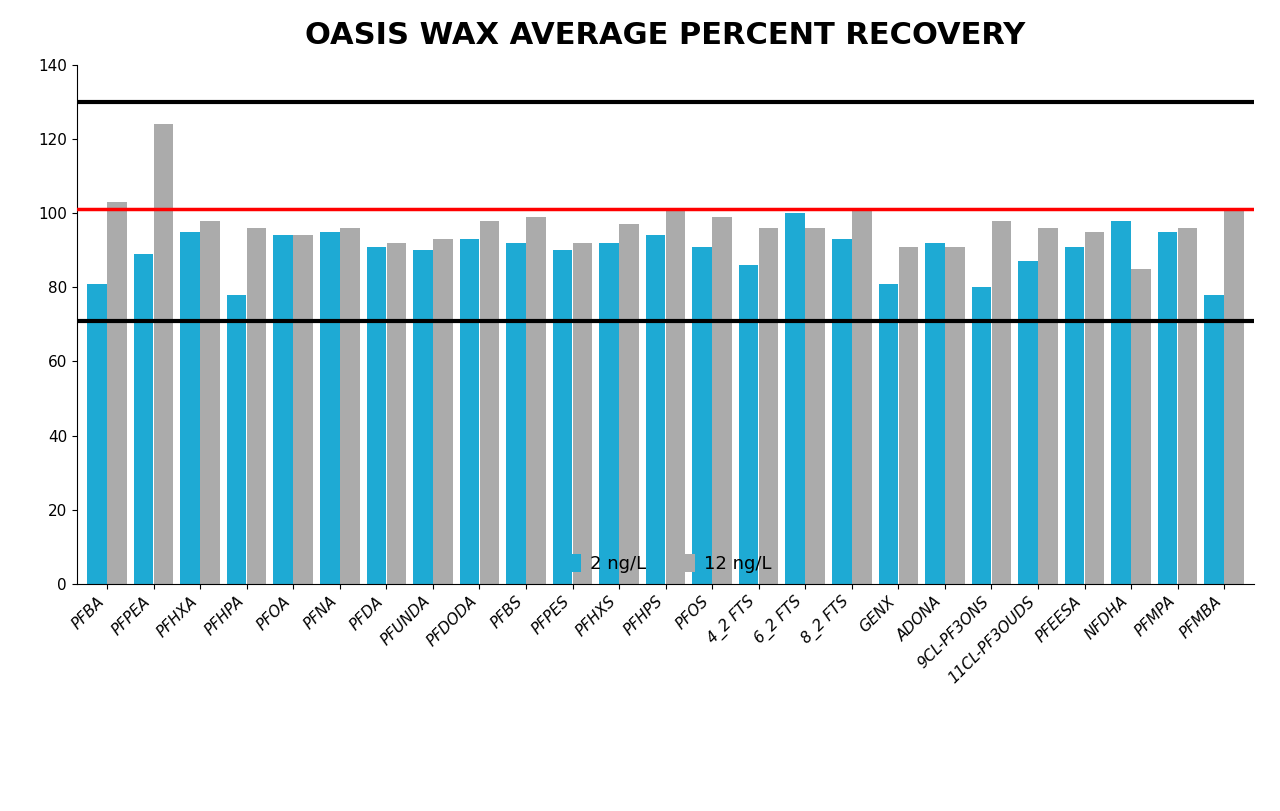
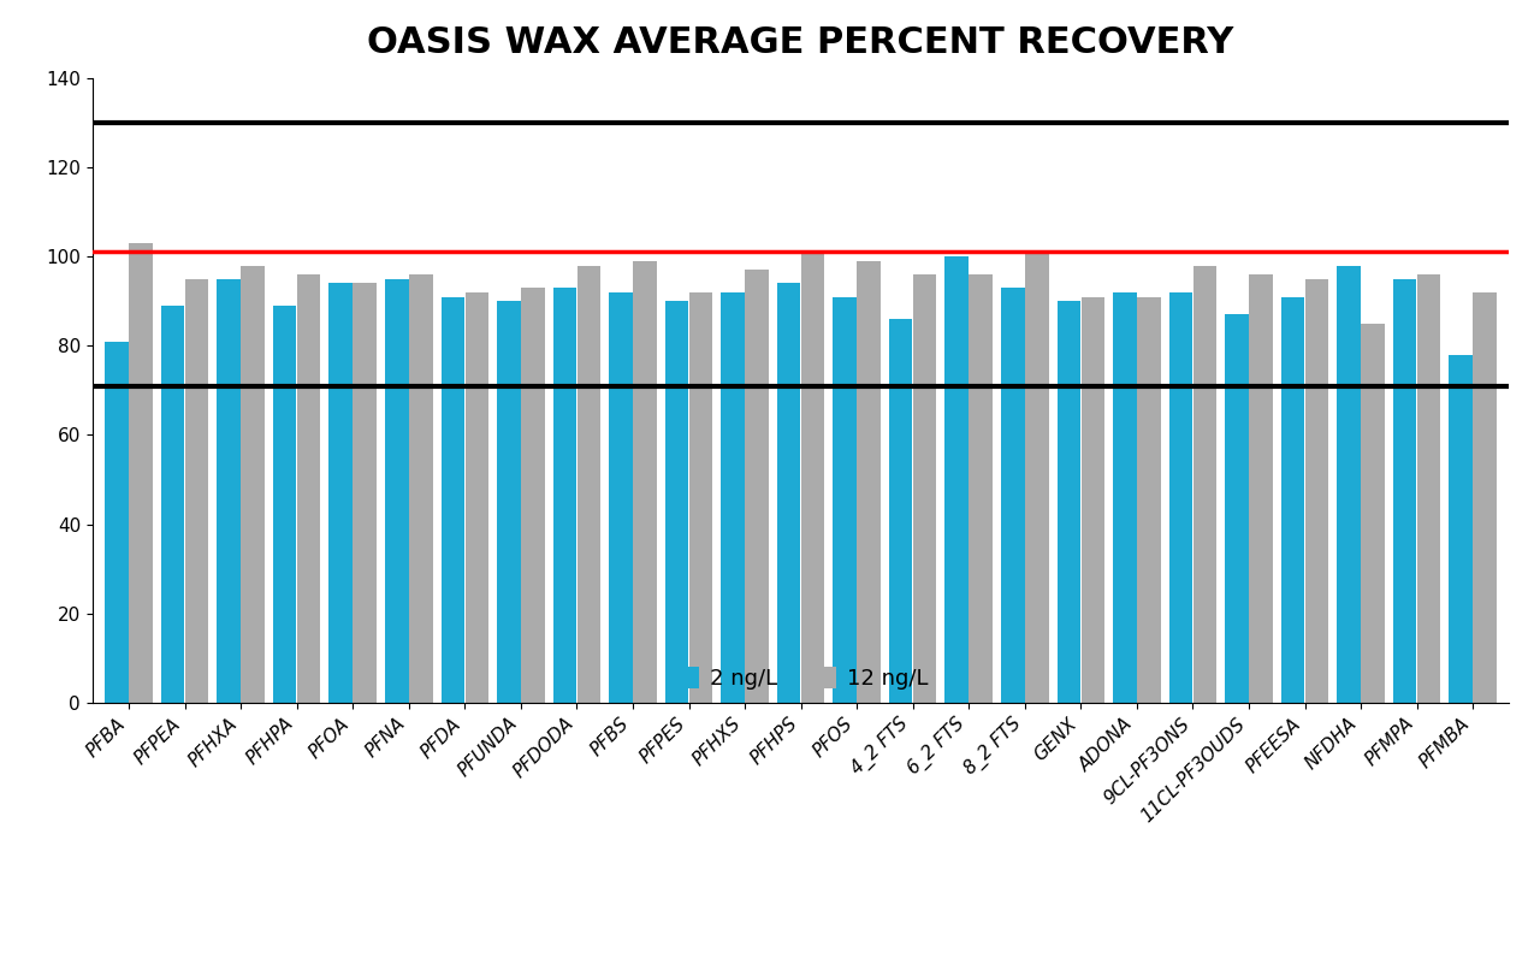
12 ng/L/PFPEA: 124 -> 95
2 ng/L/PFHPA: 78 -> 89
2 ng/L/GENX: 81 -> 90
2 ng/L/9CL-PF3ONS: 80 -> 92
12 ng/L/PFMBA: 101 -> 92
